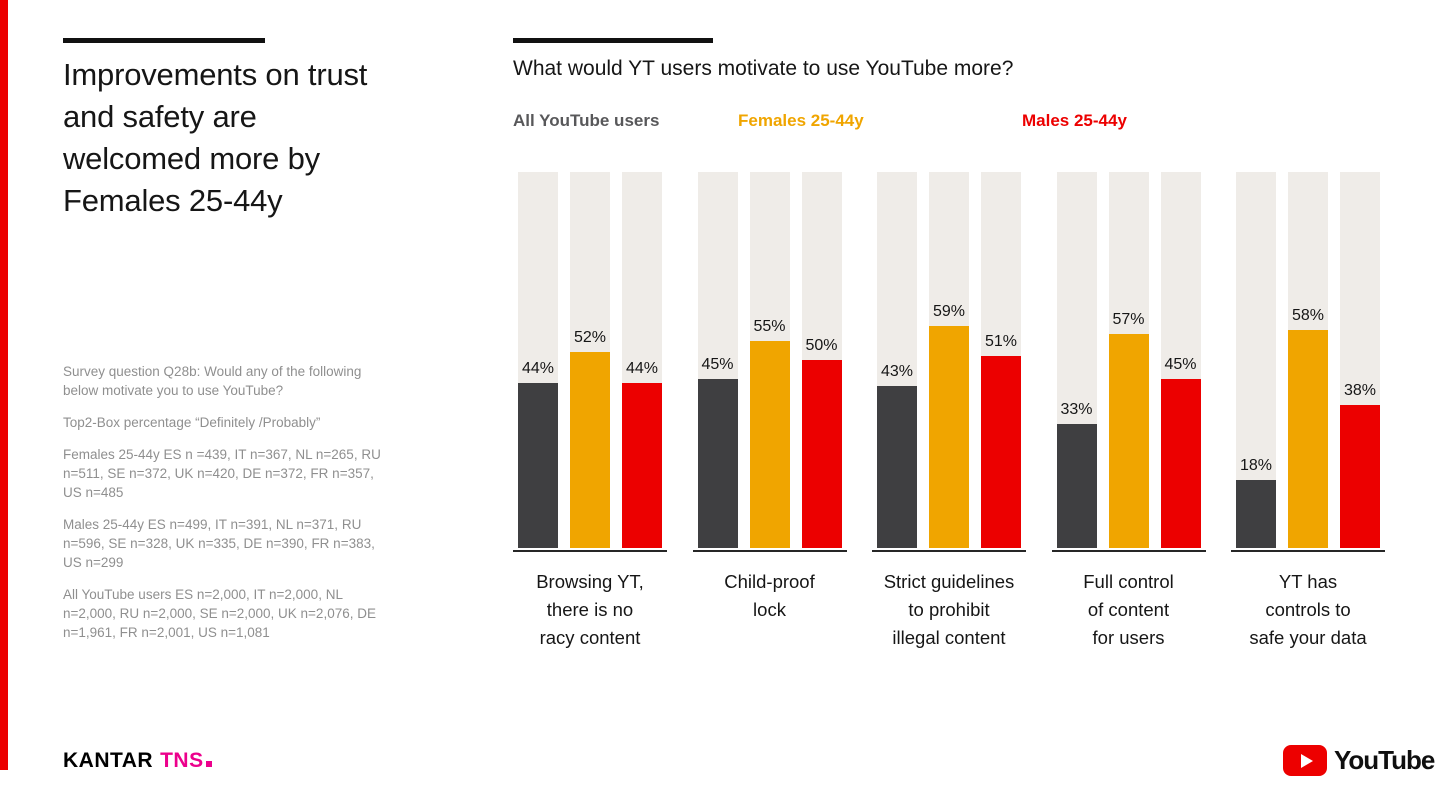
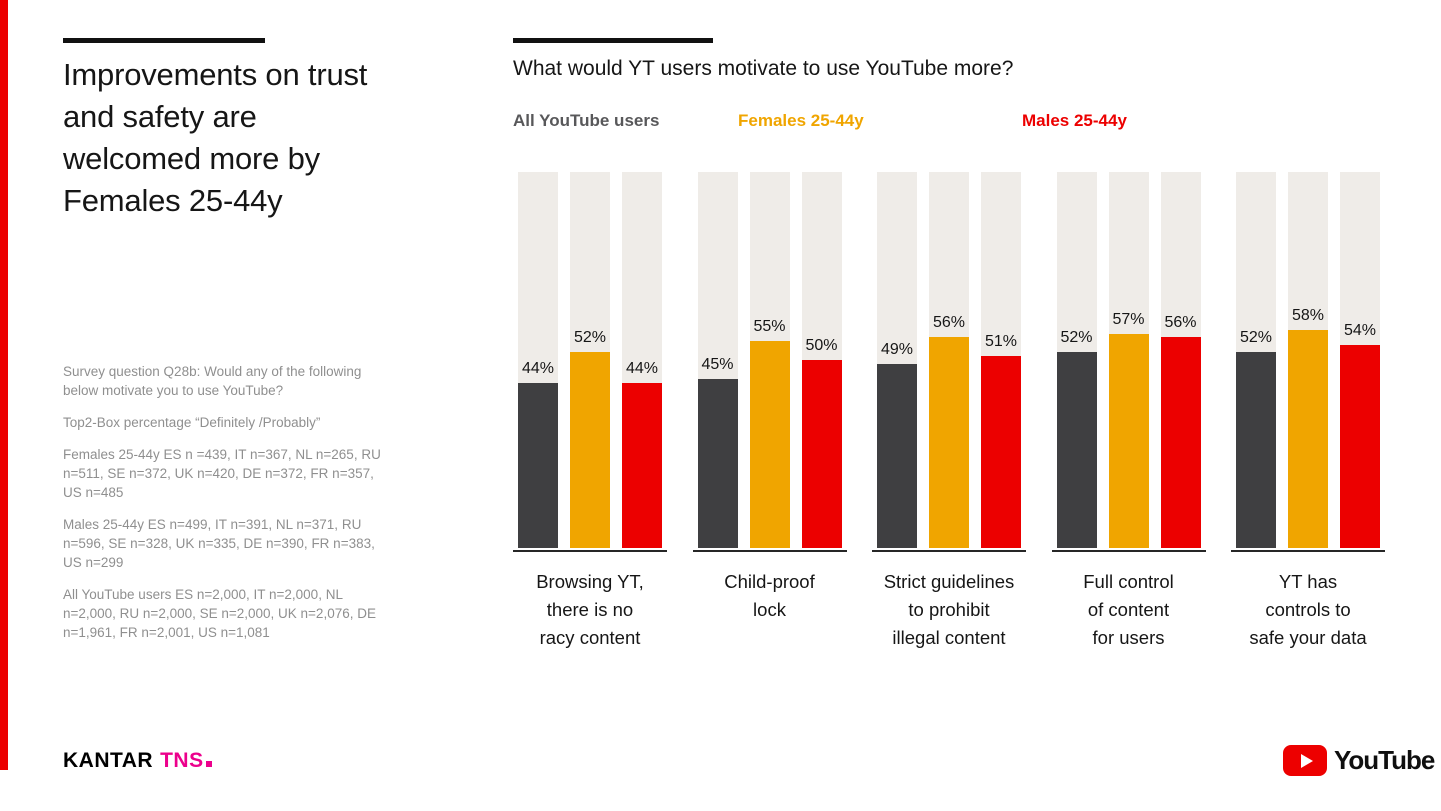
All YouTube users/Strict guidelines to prohibit illegal content: 43% -> 49%
Females 25-44y/Strict guidelines to prohibit illegal content: 59% -> 56%
All YouTube users/Full control of content for users: 33% -> 52%
Males 25-44y/Full control of content for users: 45% -> 56%
All YouTube users/YT has controls to safe your data: 18% -> 52%
Males 25-44y/YT has controls to safe your data: 38% -> 54%
